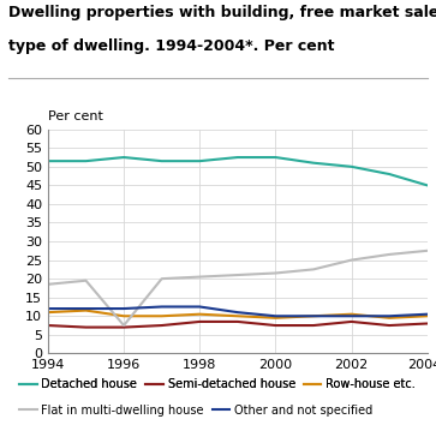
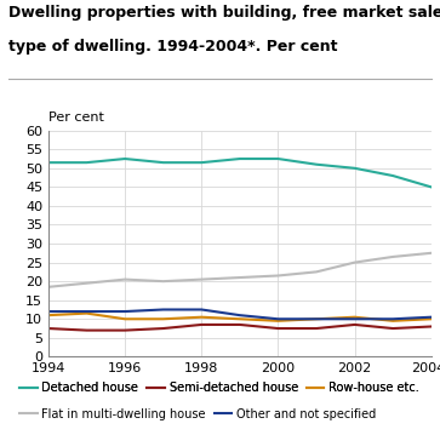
Flat in multi-dwelling house/1996: 7.5 -> 20.5
